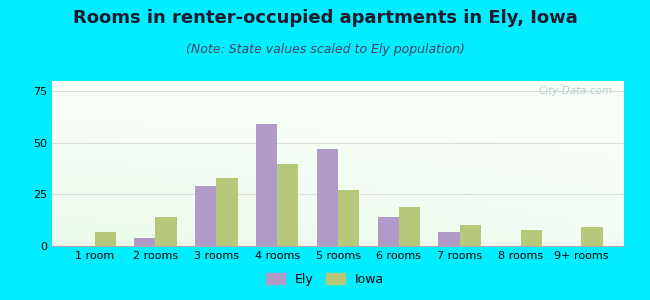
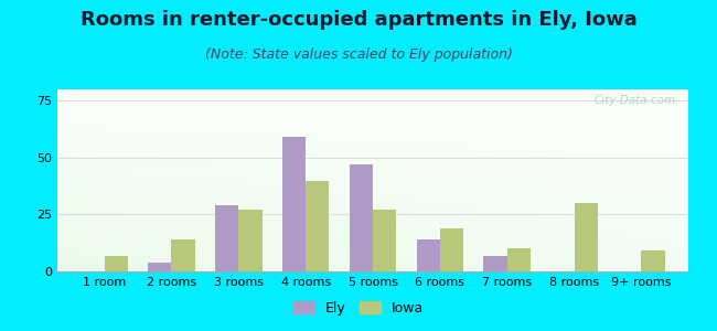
Iowa/3 rooms: 33 -> 27
Iowa/8 rooms: 8 -> 30
